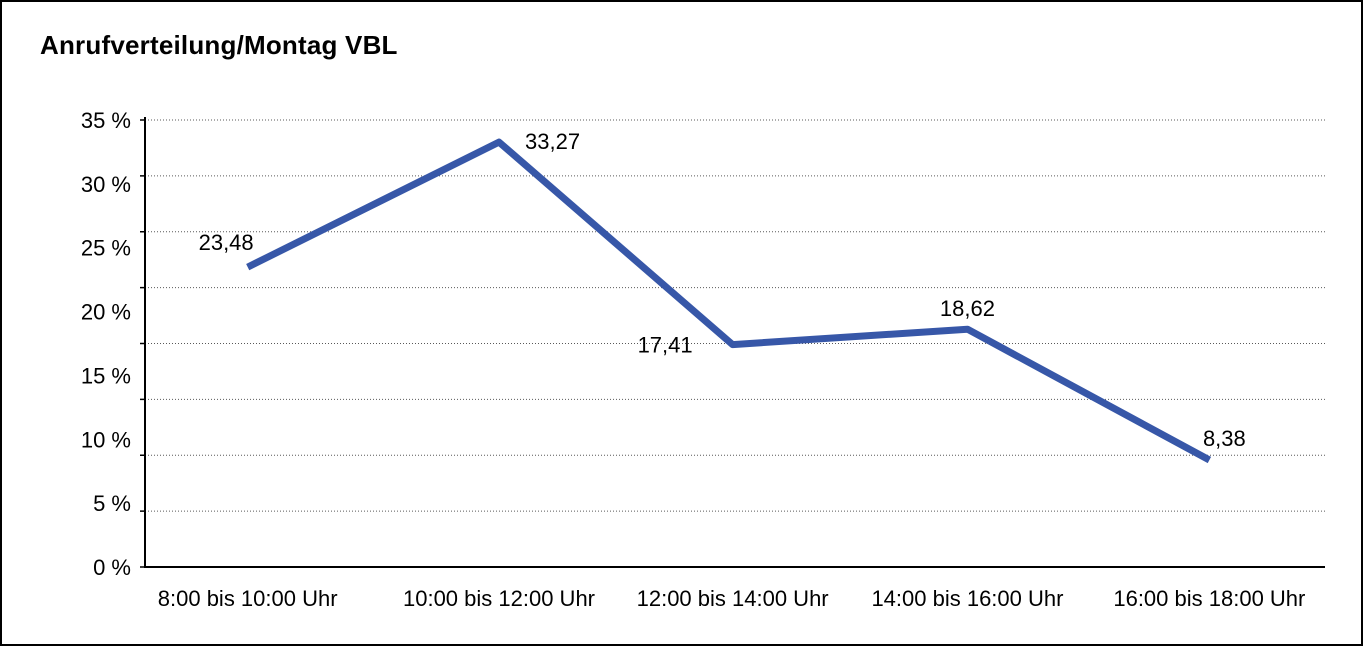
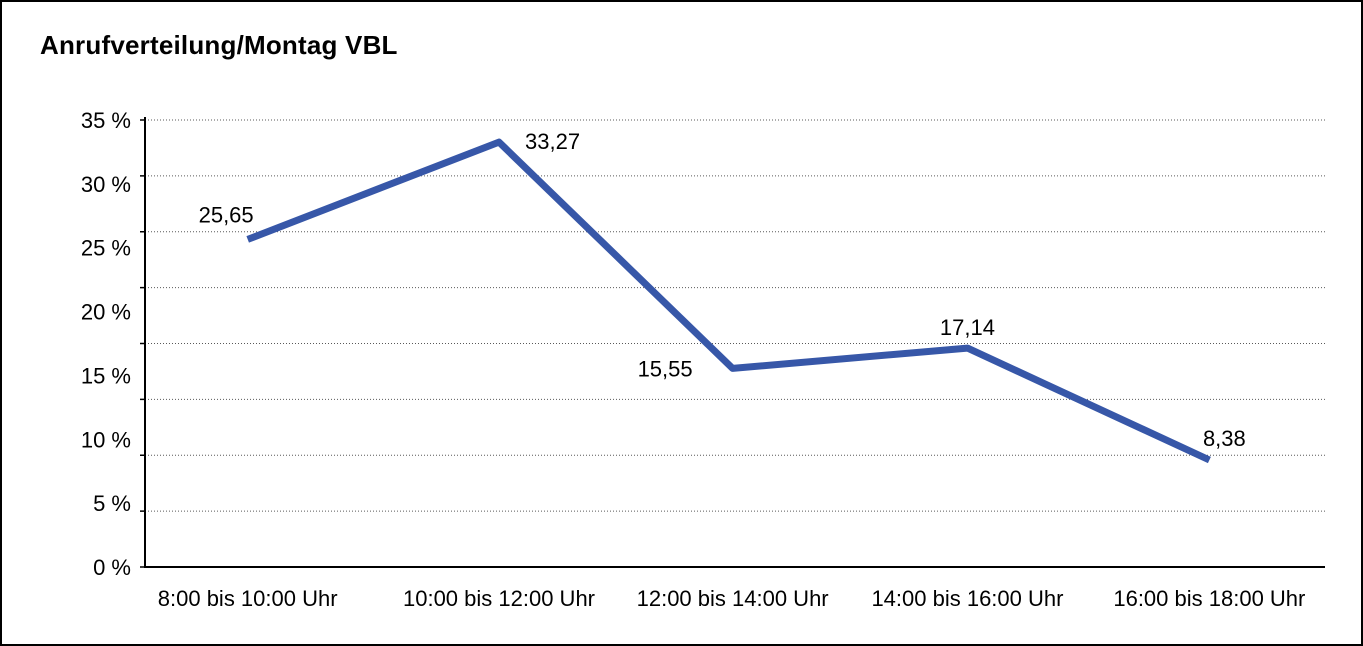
8:00 bis 10:00 Uhr: 23,48 -> 25,65
12:00 bis 14:00 Uhr: 17,41 -> 15,55
14:00 bis 16:00 Uhr: 18,62 -> 17,14
